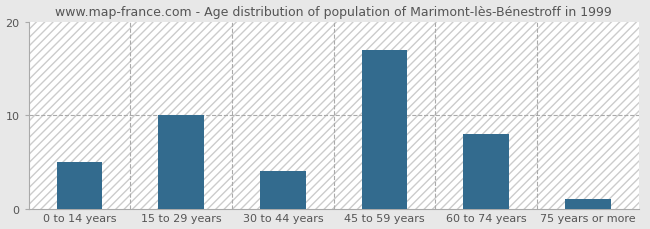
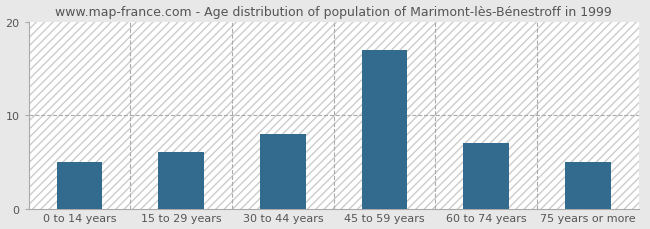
15 to 29 years: 10 -> 6
30 to 44 years: 4 -> 8
60 to 74 years: 8 -> 7
75 years or more: 1 -> 5
